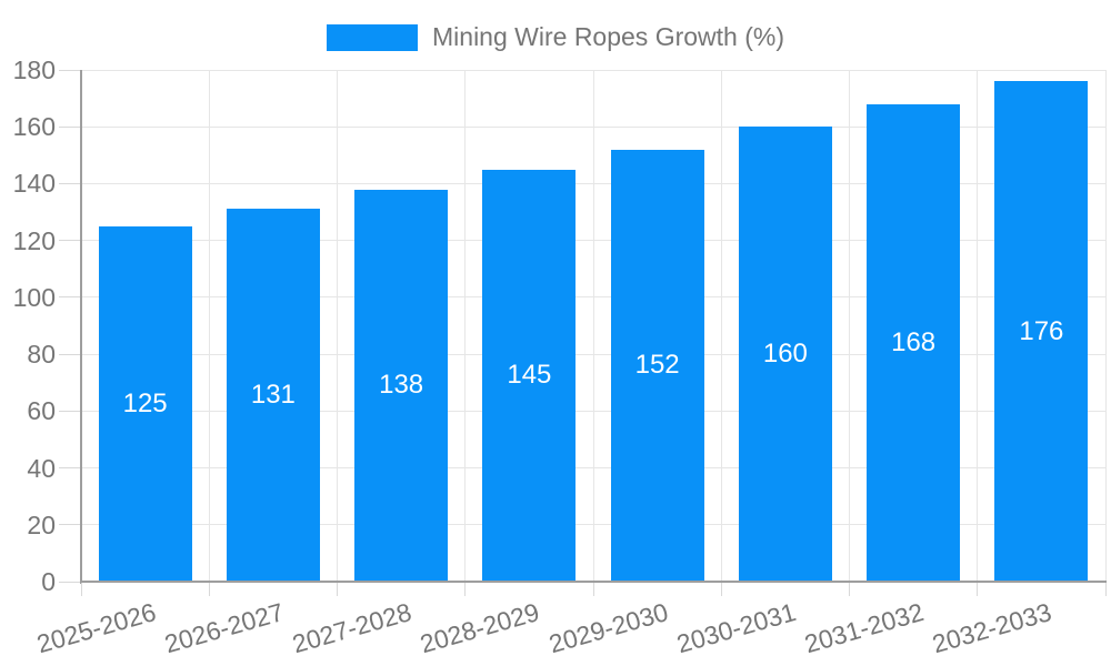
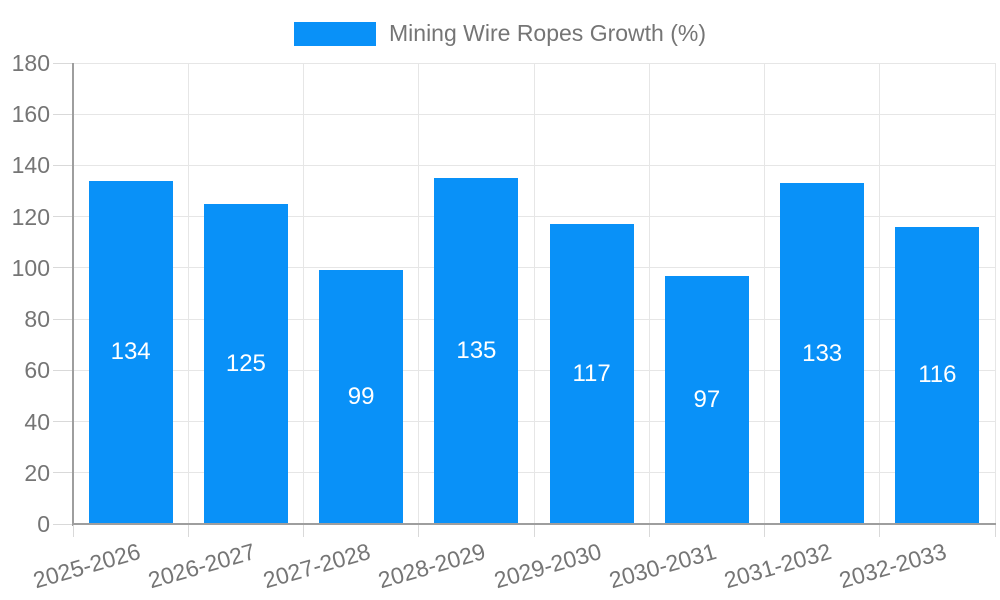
2025-2026: 125 -> 134
2026-2027: 131 -> 125
2027-2028: 138 -> 99
2028-2029: 145 -> 135
2029-2030: 152 -> 117
2030-2031: 160 -> 97
2031-2032: 168 -> 133
2032-2033: 176 -> 116
